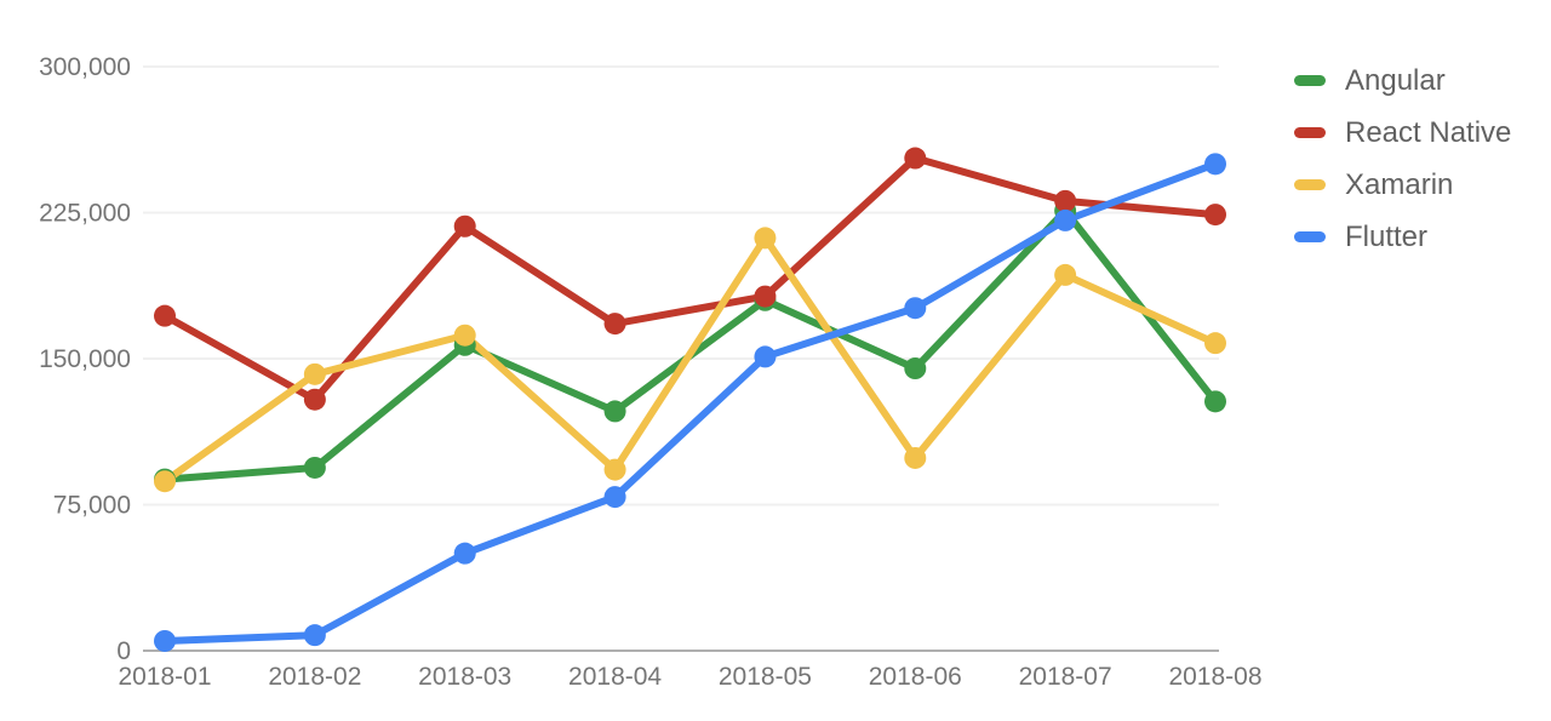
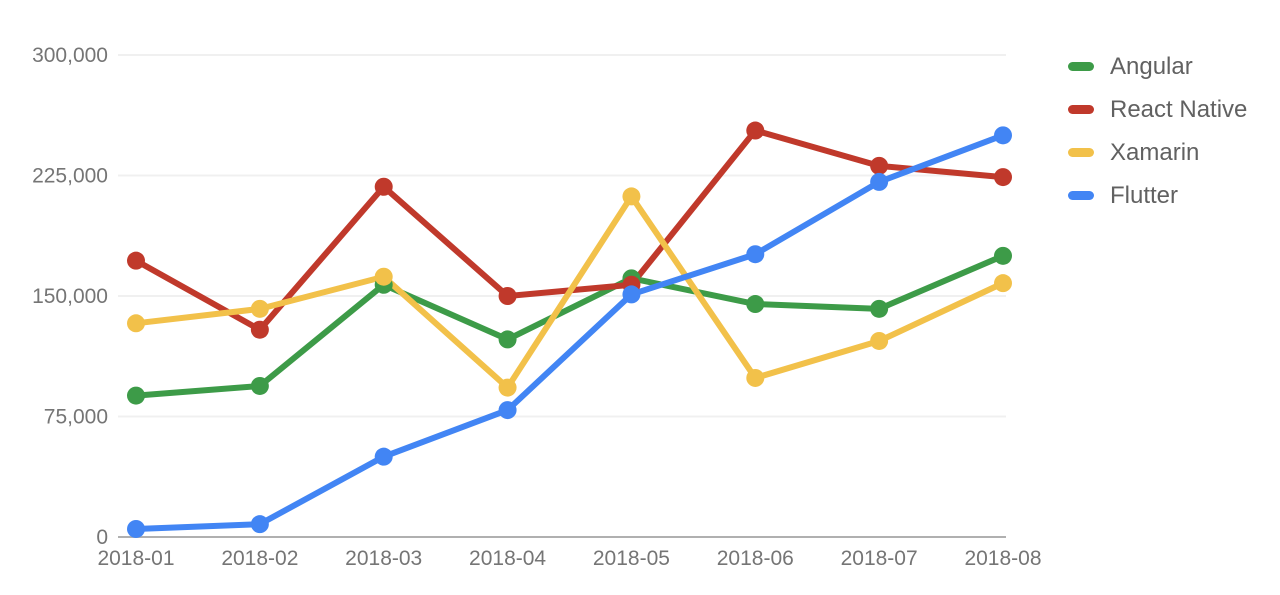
Xamarin/2018-01: 87000 -> 133000
React Native/2018-04: 168000 -> 150000
Angular/2018-05: 180000 -> 161000
React Native/2018-05: 182000 -> 157000
Angular/2018-07: 226000 -> 142000
Xamarin/2018-07: 193000 -> 122000
Angular/2018-08: 128000 -> 175000
